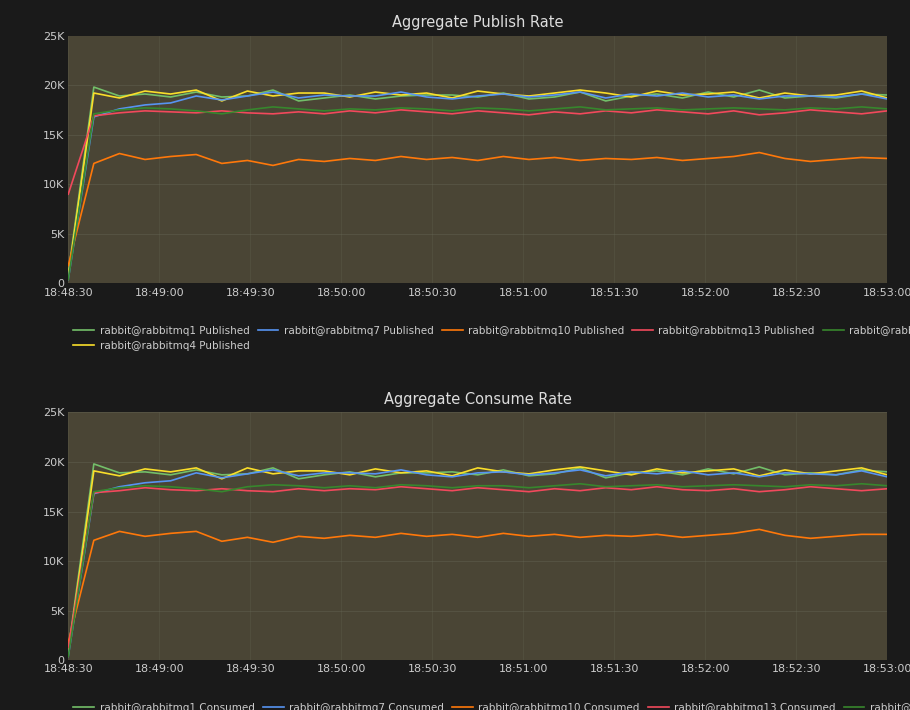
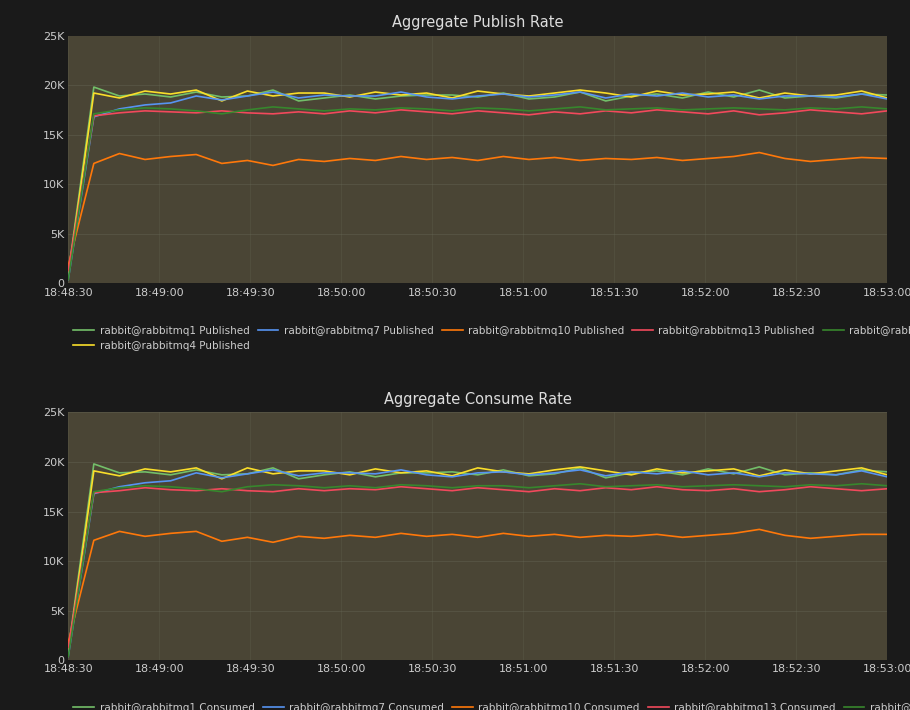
Aggregate Publish Rate/rabbit@rabbitmq13 Published/18:48:30: 9.0K -> 1.3K
